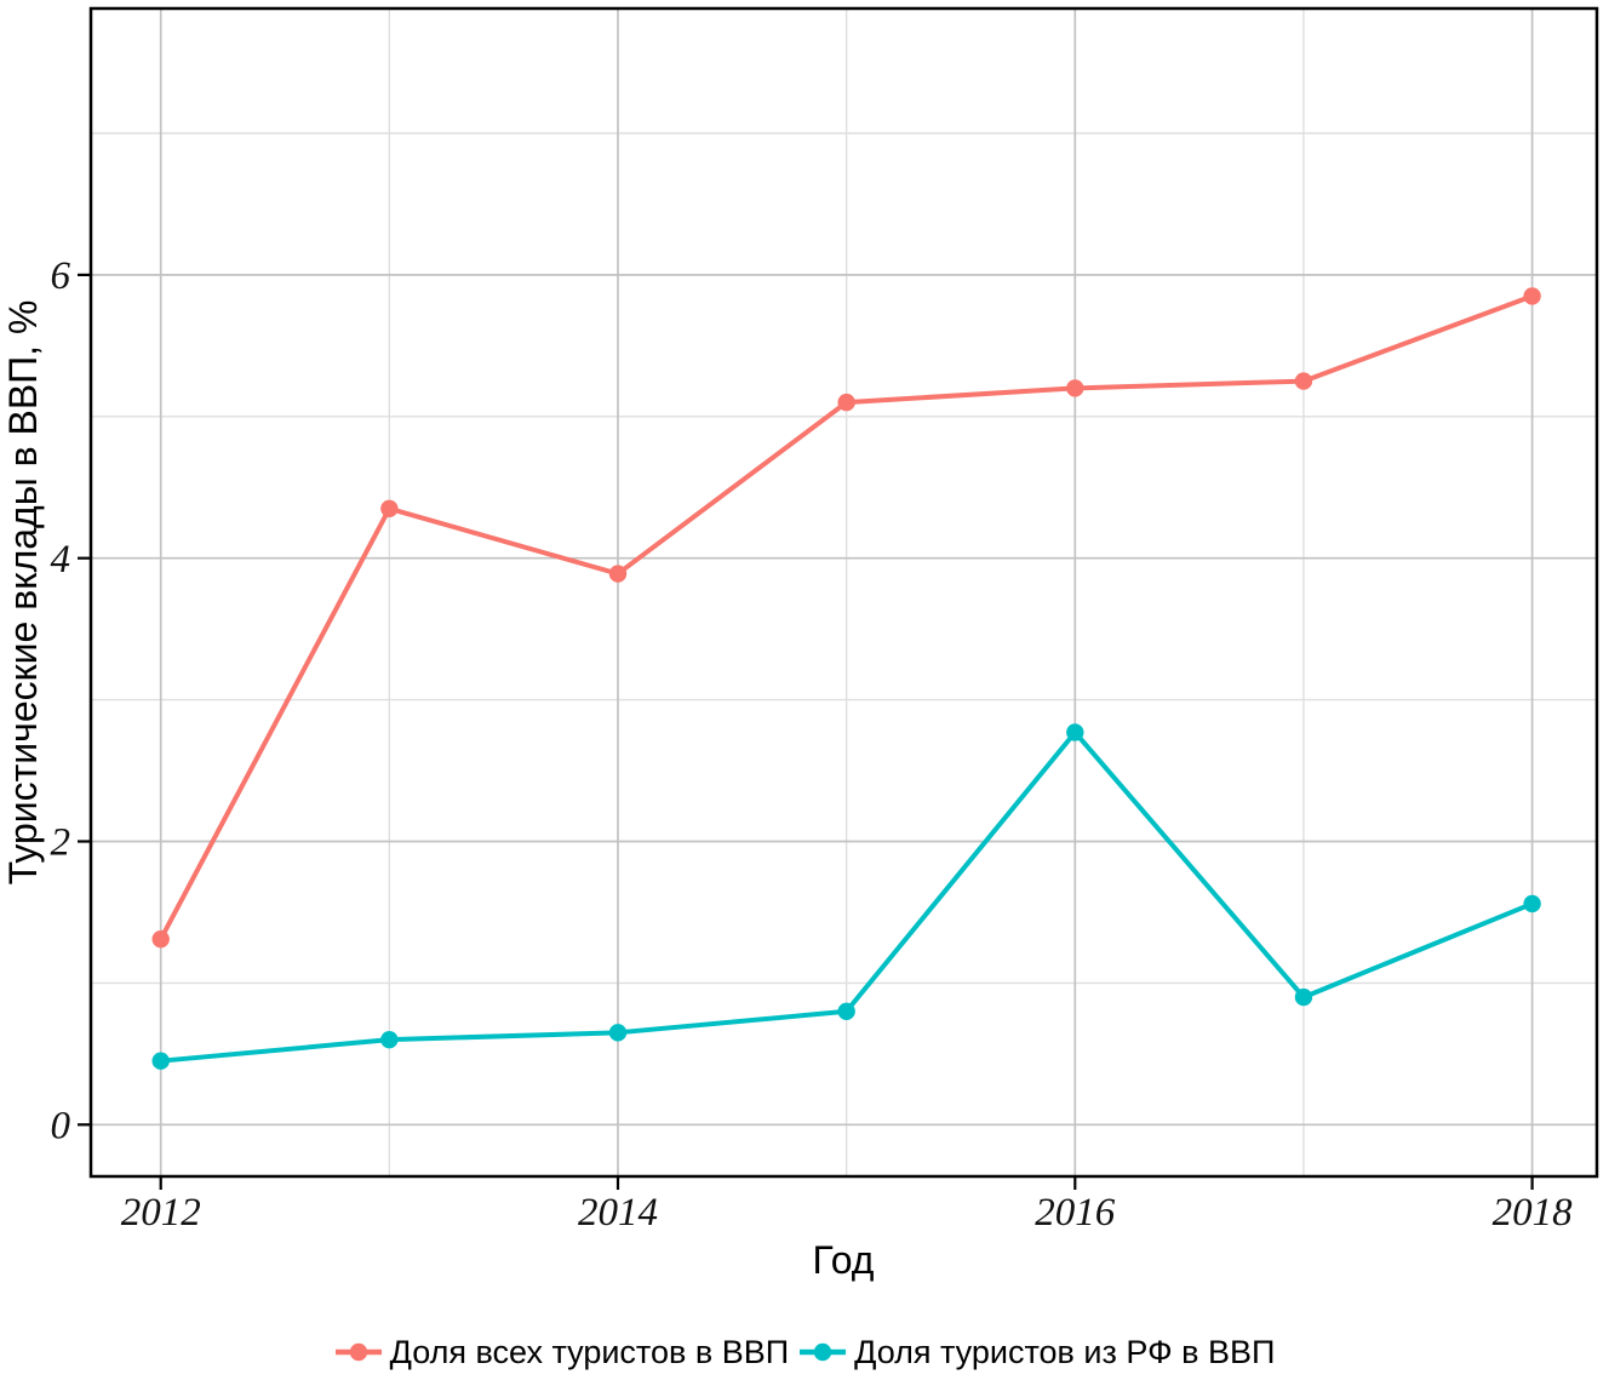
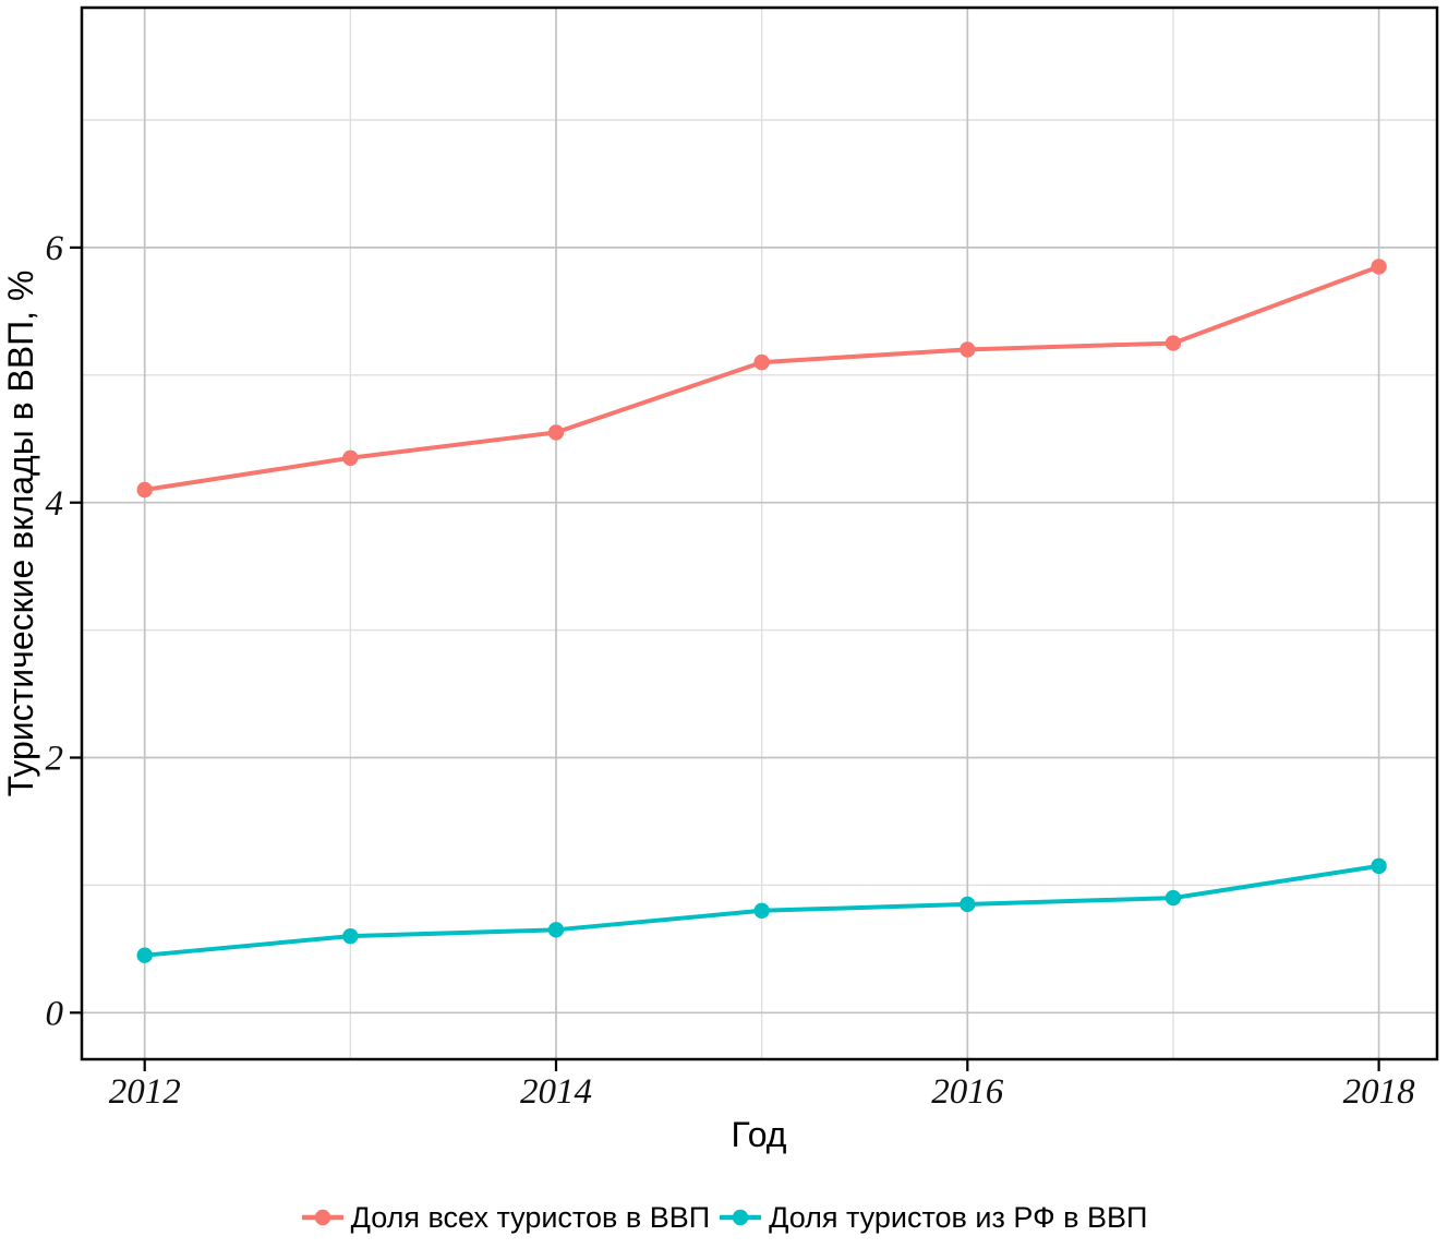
Доля всех туристов в ВВП/2012: 1.31 -> 4.10
Доля всех туристов в ВВП/2014: 3.89 -> 4.55
Доля туристов из РФ в ВВП/2016: 2.77 -> 0.85
Доля туристов из РФ в ВВП/2018: 1.56 -> 1.15
